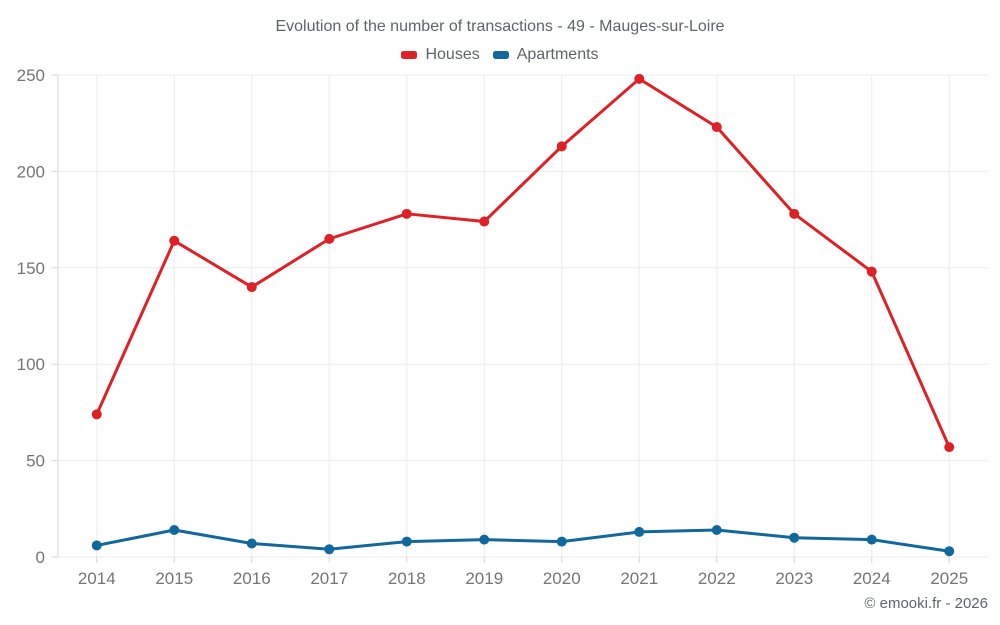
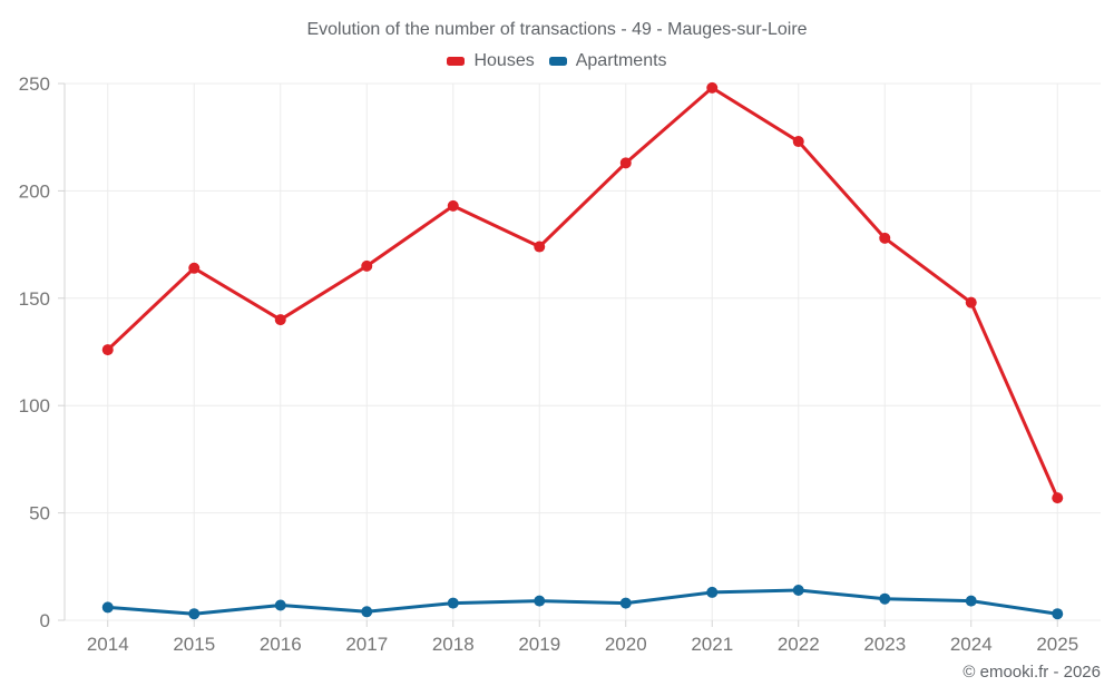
Houses/2014: 74 -> 126
Apartments/2015: 14 -> 3
Houses/2018: 178 -> 193
